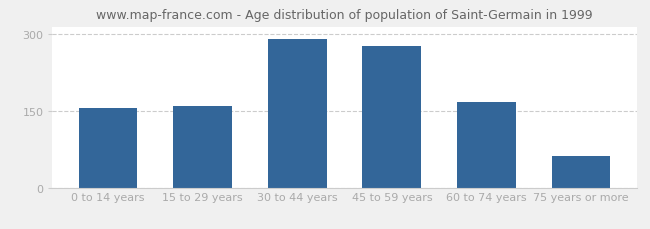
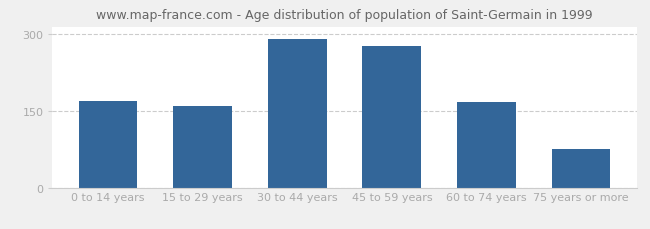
0 to 14 years: 156 -> 170
75 years or more: 62 -> 75
